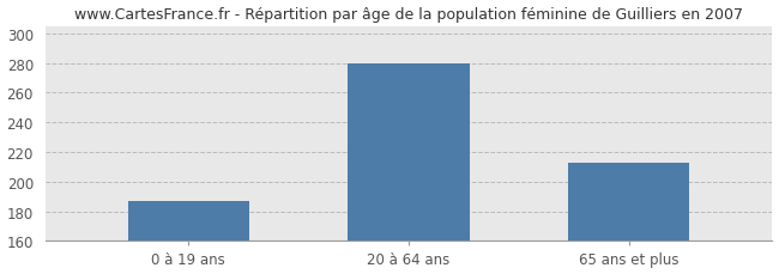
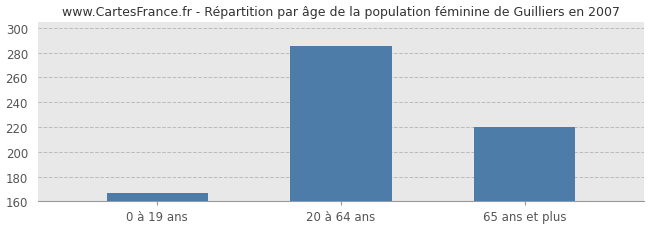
0 à 19 ans: 187 -> 167
20 à 64 ans: 280 -> 285
65 ans et plus: 213 -> 220
